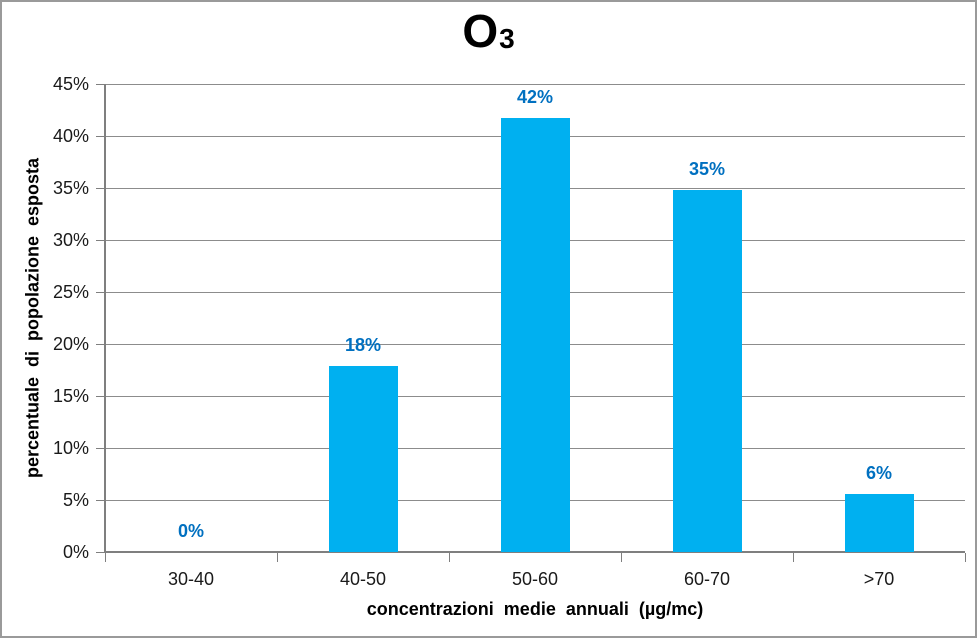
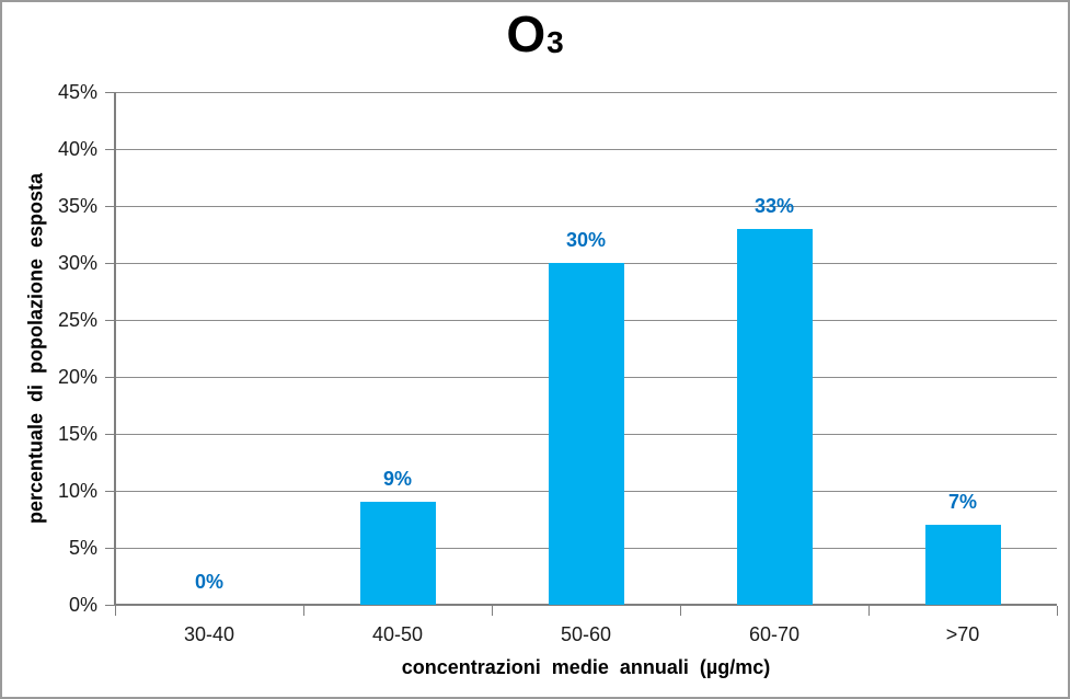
40-50: 18% -> 9%
50-60: 42% -> 30%
60-70: 35% -> 33%
>70: 6% -> 7%
